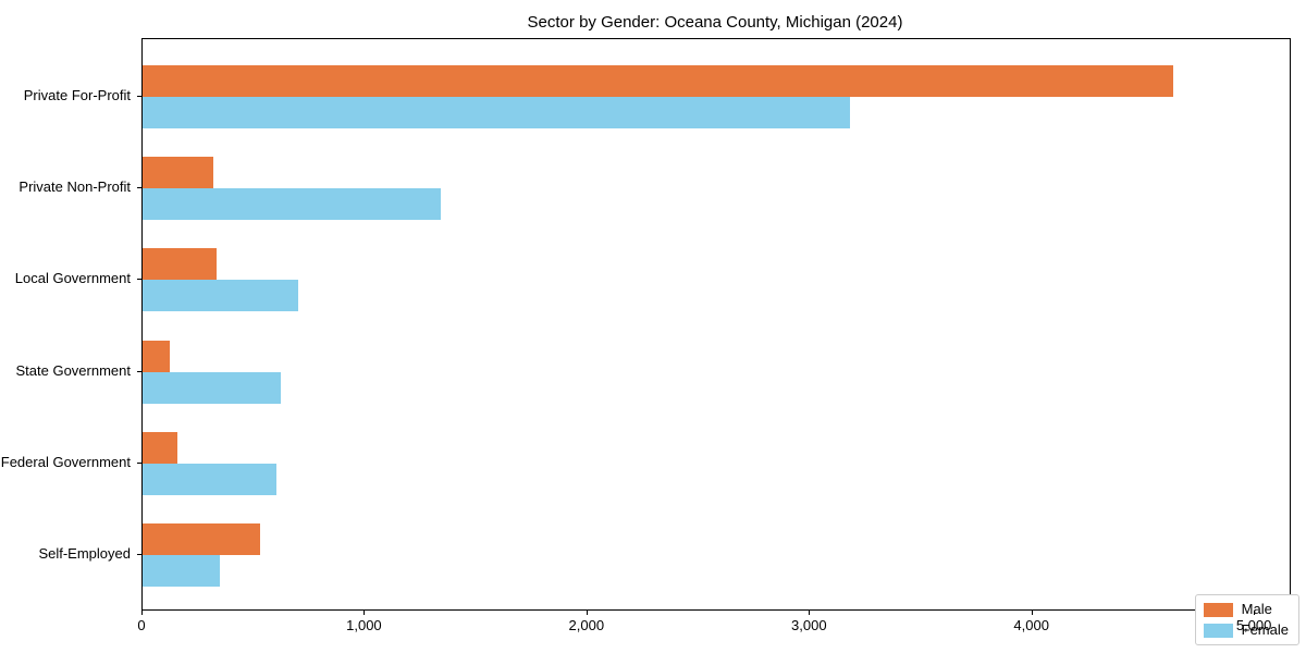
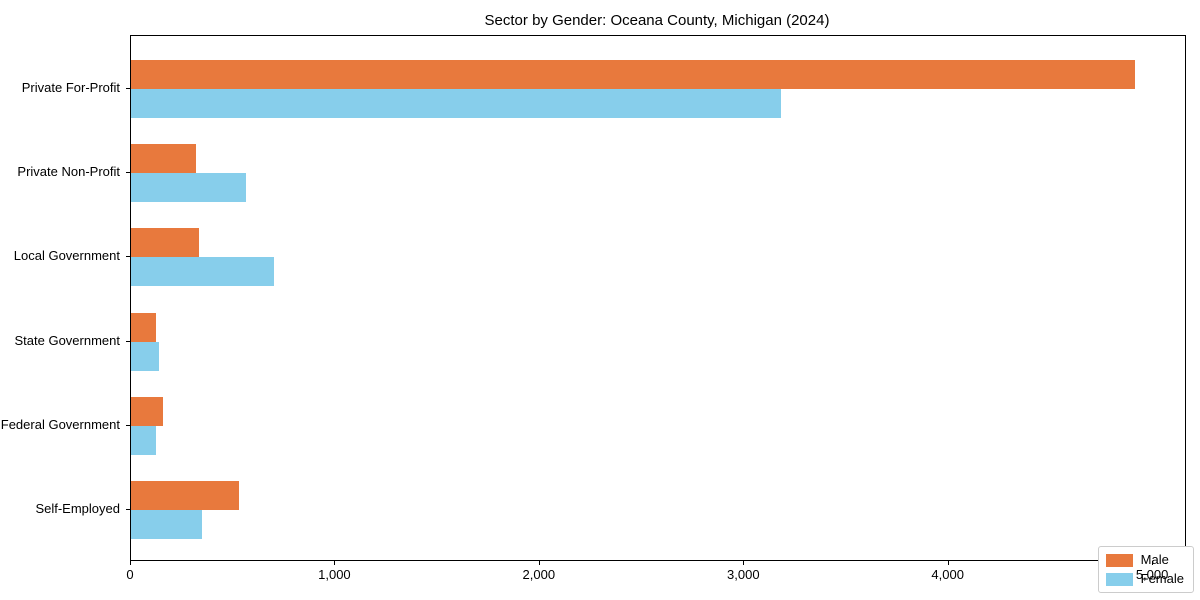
Male/Private For-Profit: 4630 -> 4910
Female/Private Non-Profit: 1340 -> 560
Female/State Government: 620 -> 140
Female/Federal Government: 600 -> 120
